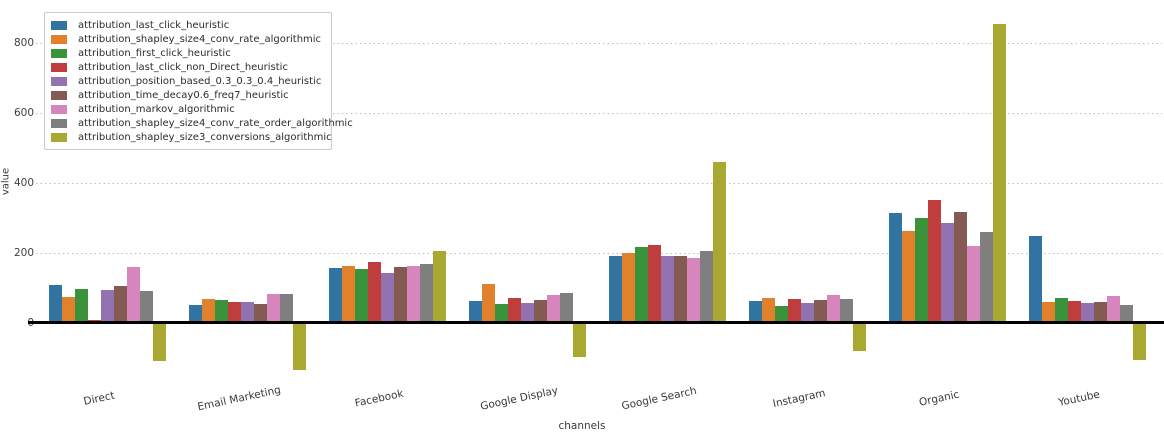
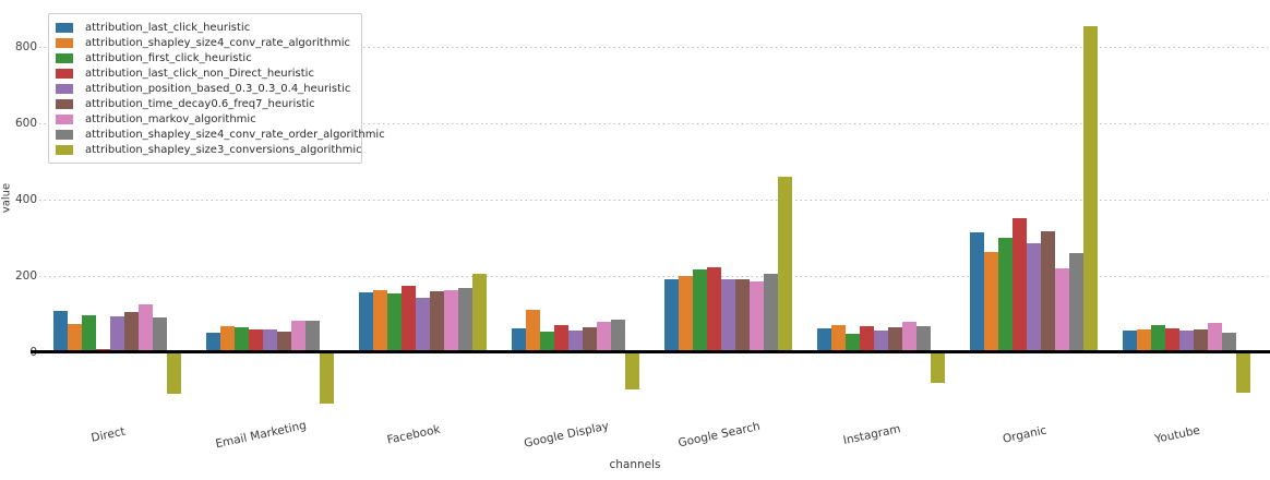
attribution_markov_algorithmic/Direct: 160 -> 130
attribution_last_click_heuristic/Youtube: 250 -> 60
